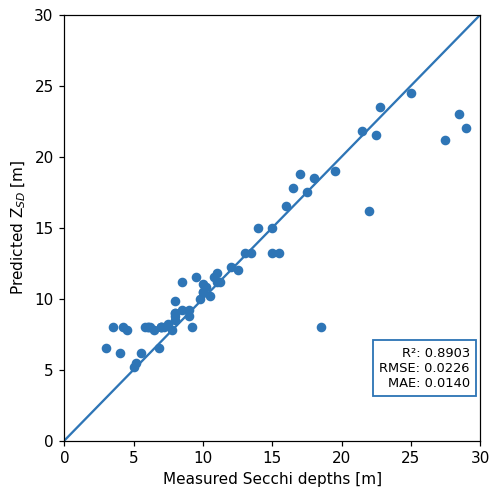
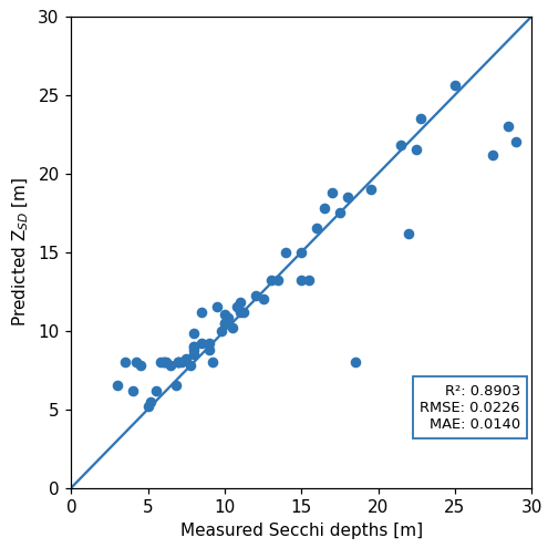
25: 24.5 -> 25.6
